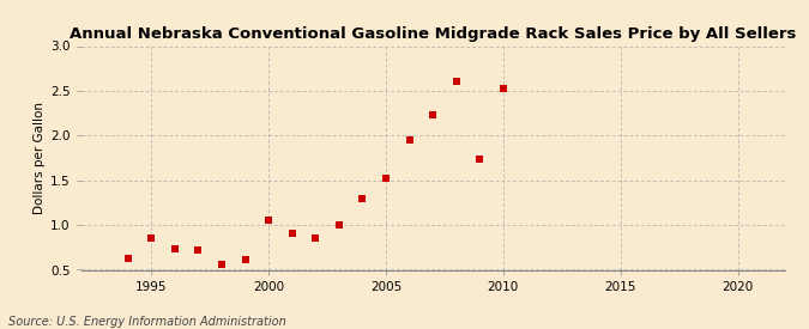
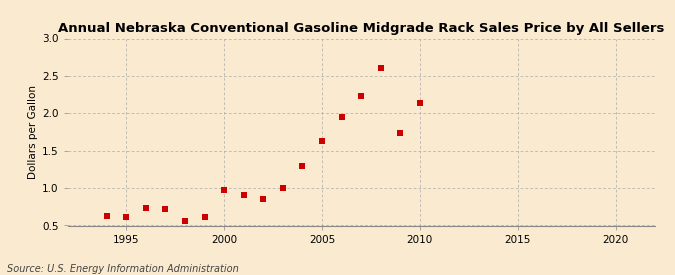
1995: 0.86 -> 0.62
2000: 1.06 -> 0.97
2005: 1.52 -> 1.63
2010: 2.52 -> 2.14
